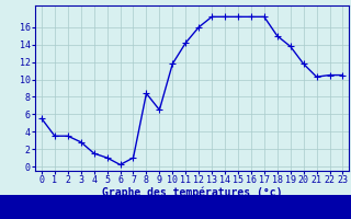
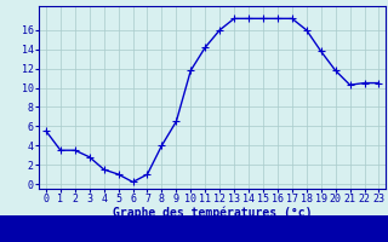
8: 8.4 -> 4.0
18: 15.0 -> 16.0
